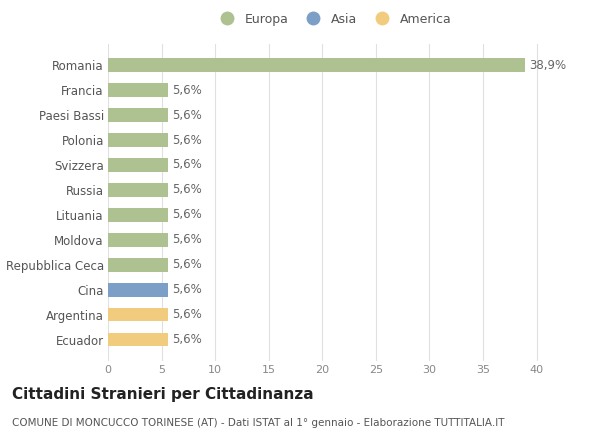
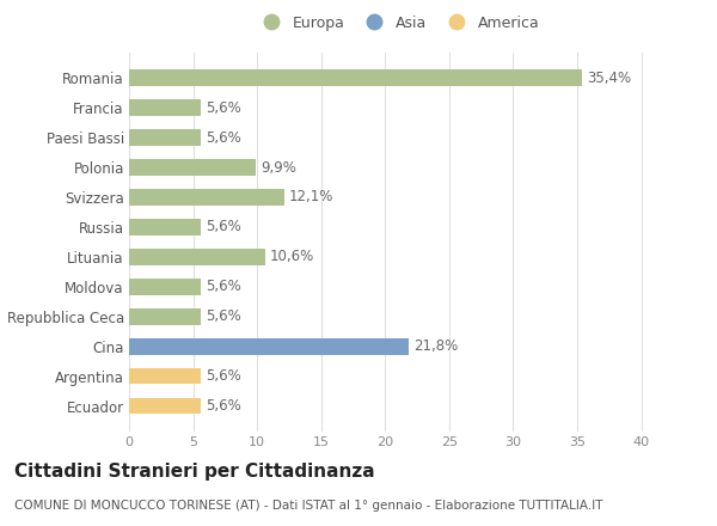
Romania: 38,9% -> 35,4%
Polonia: 5,6% -> 9,9%
Svizzera: 5,6% -> 12,1%
Lituania: 5,6% -> 10,6%
Cina: 5,6% -> 21,8%
